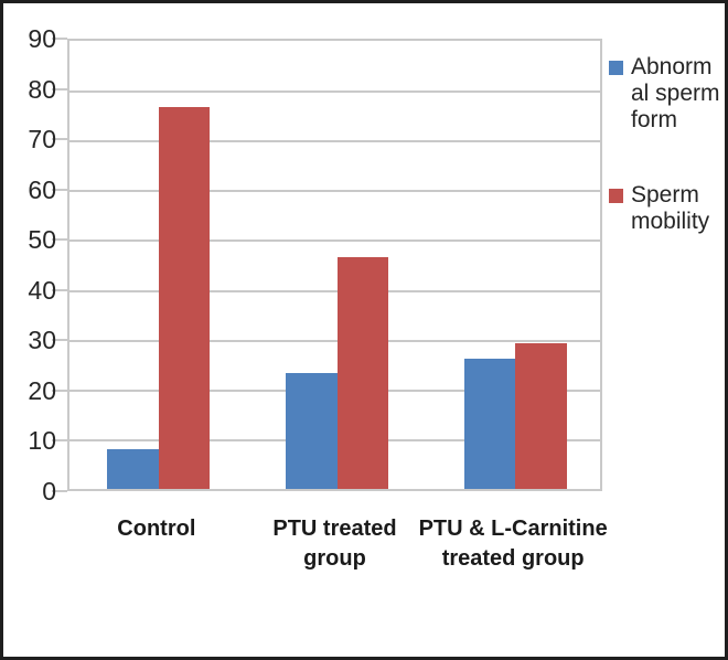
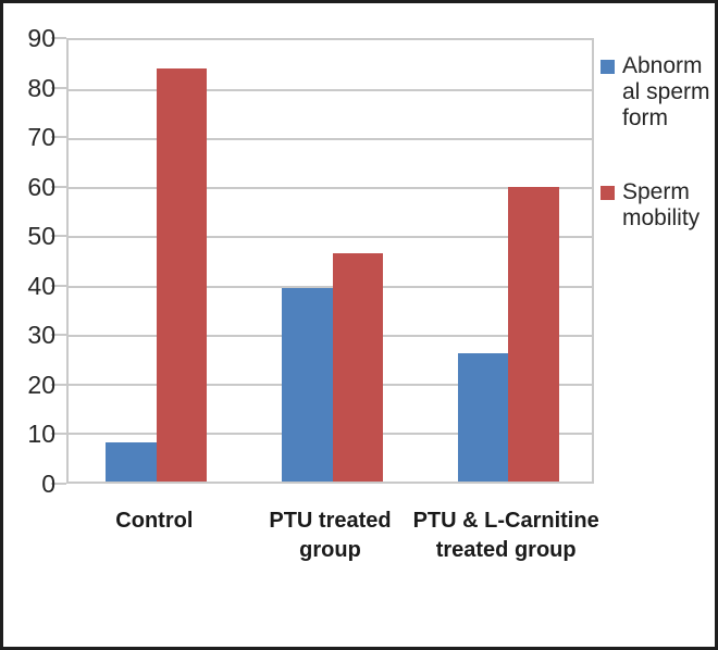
Sperm mobility/Control: 76 -> 84
Abnormal sperm form/PTU treated group: 23 -> 39
Sperm mobility/PTU & L-Carnitine treated group: 29 -> 60
